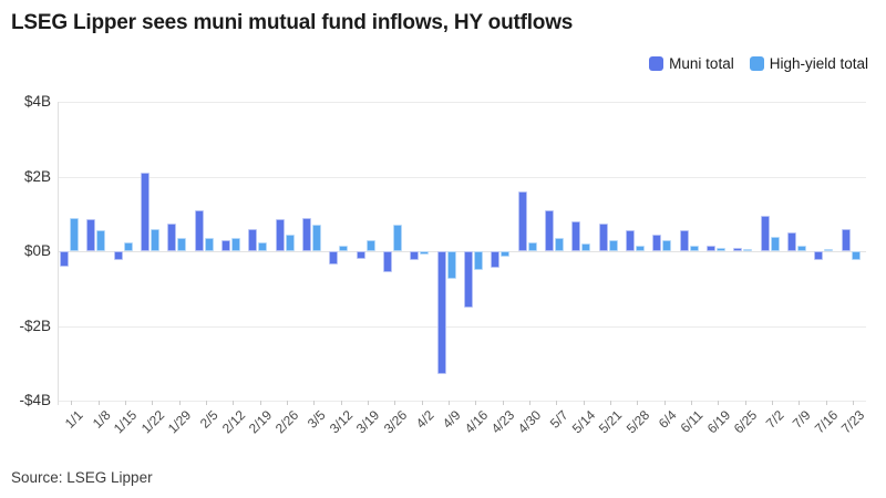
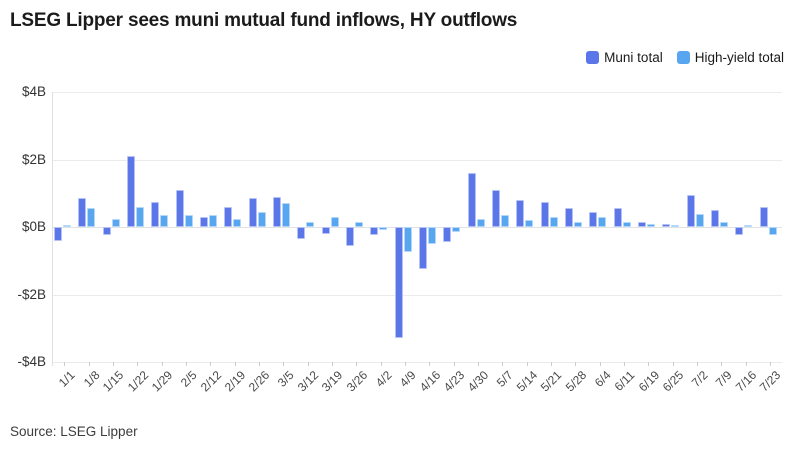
High-yield total/1/1: $0.9B -> $0.1B
High-yield total/3/26: $0.7B -> $0.1B
Muni total/4/16: -$1.5B -> -$1.2B
